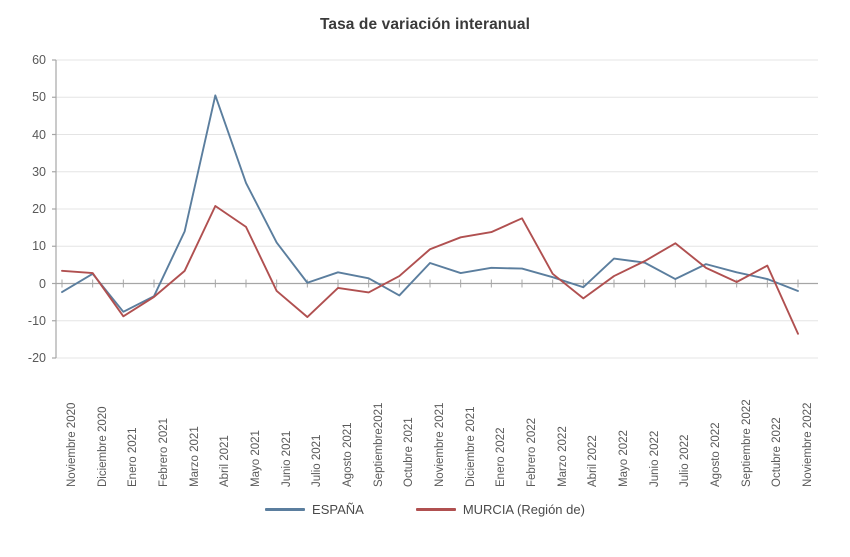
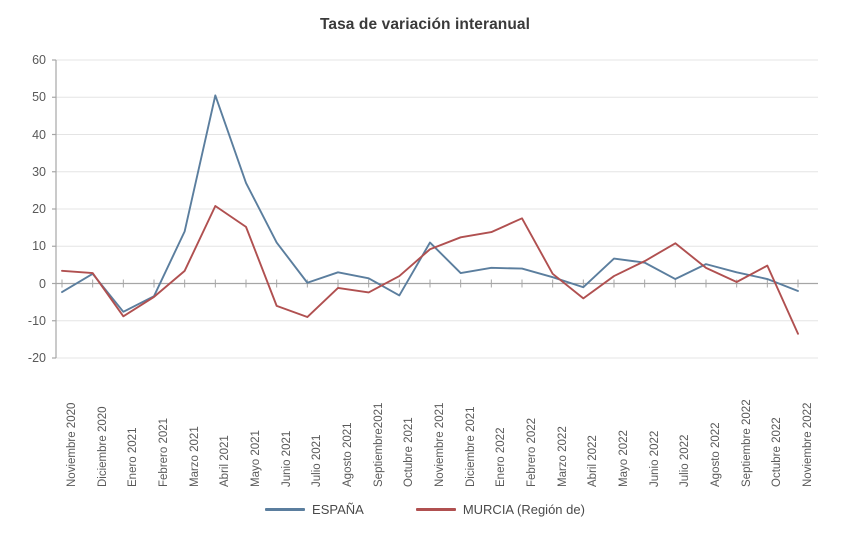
MURCIA (Región de)/Junio 2021: -2 -> -6
ESPAÑA/Noviembre 2021: 6 -> 11
